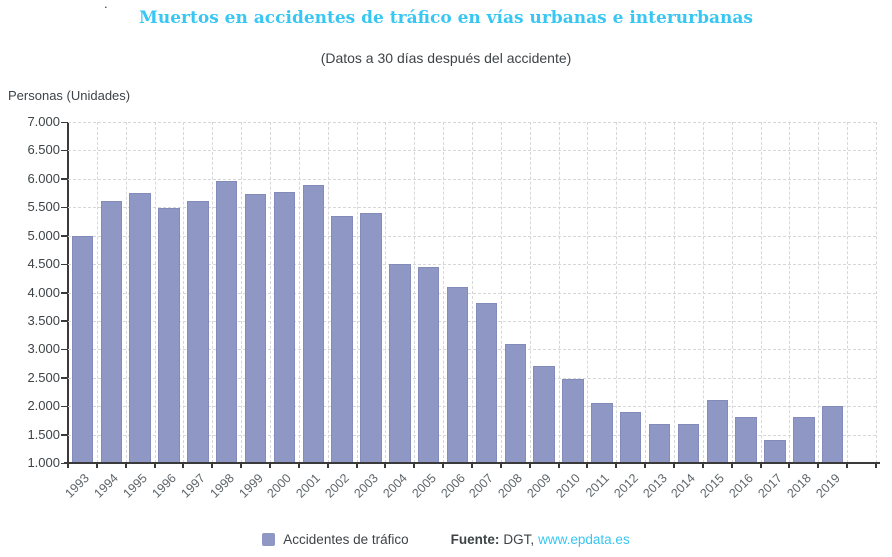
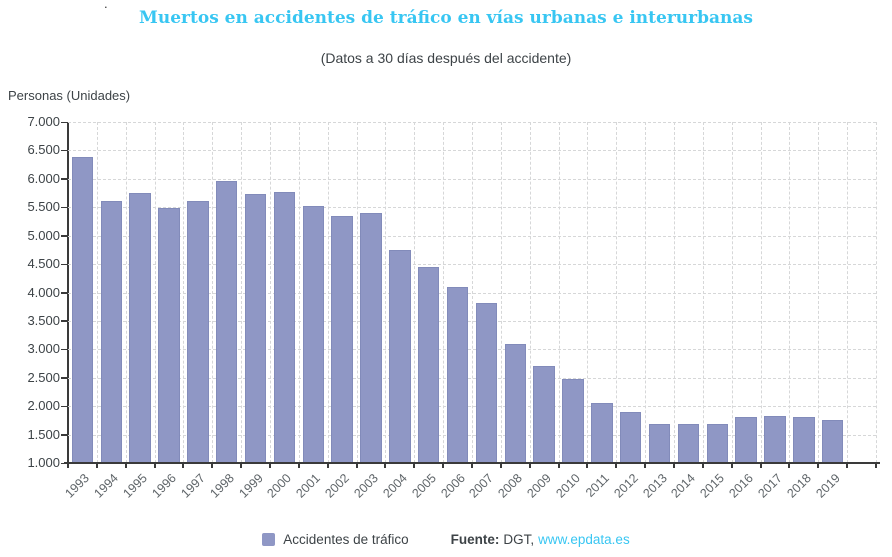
1993: 5000 -> 6400
2001: 5900 -> 5500
2004: 4500 -> 4700
2015: 2100 -> 1700
2017: 1400 -> 1800
2019: 2000 -> 1800
